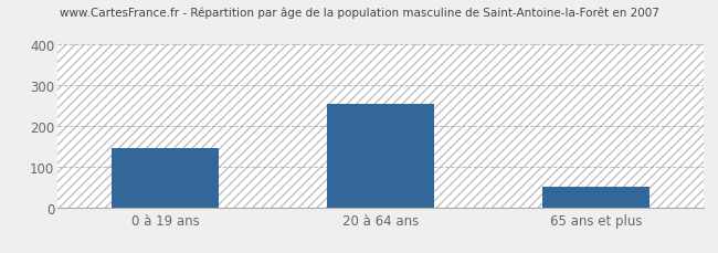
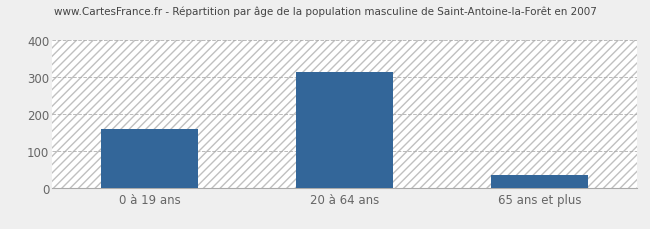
0 à 19 ans: 145 -> 160
20 à 64 ans: 255 -> 313
65 ans et plus: 50 -> 35
